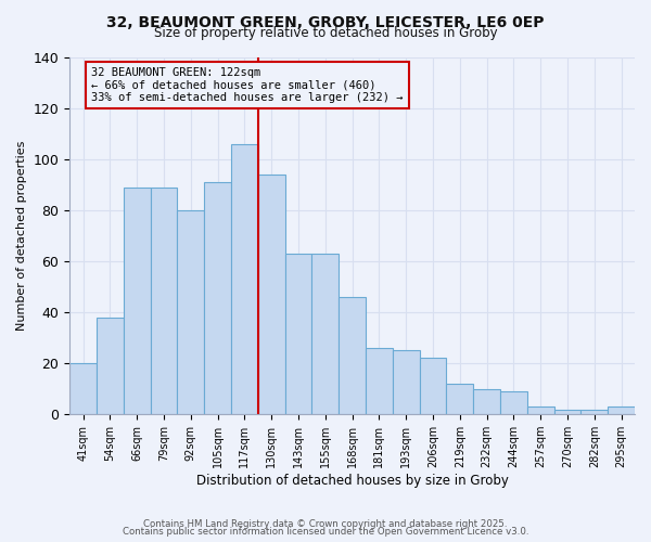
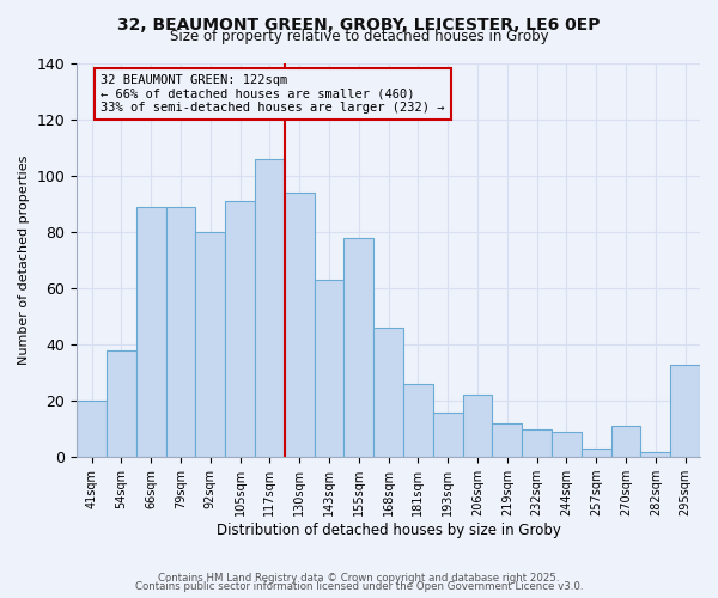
155sqm: 63 -> 78
193sqm: 25 -> 16
270sqm: 2 -> 11
295sqm: 3 -> 33
